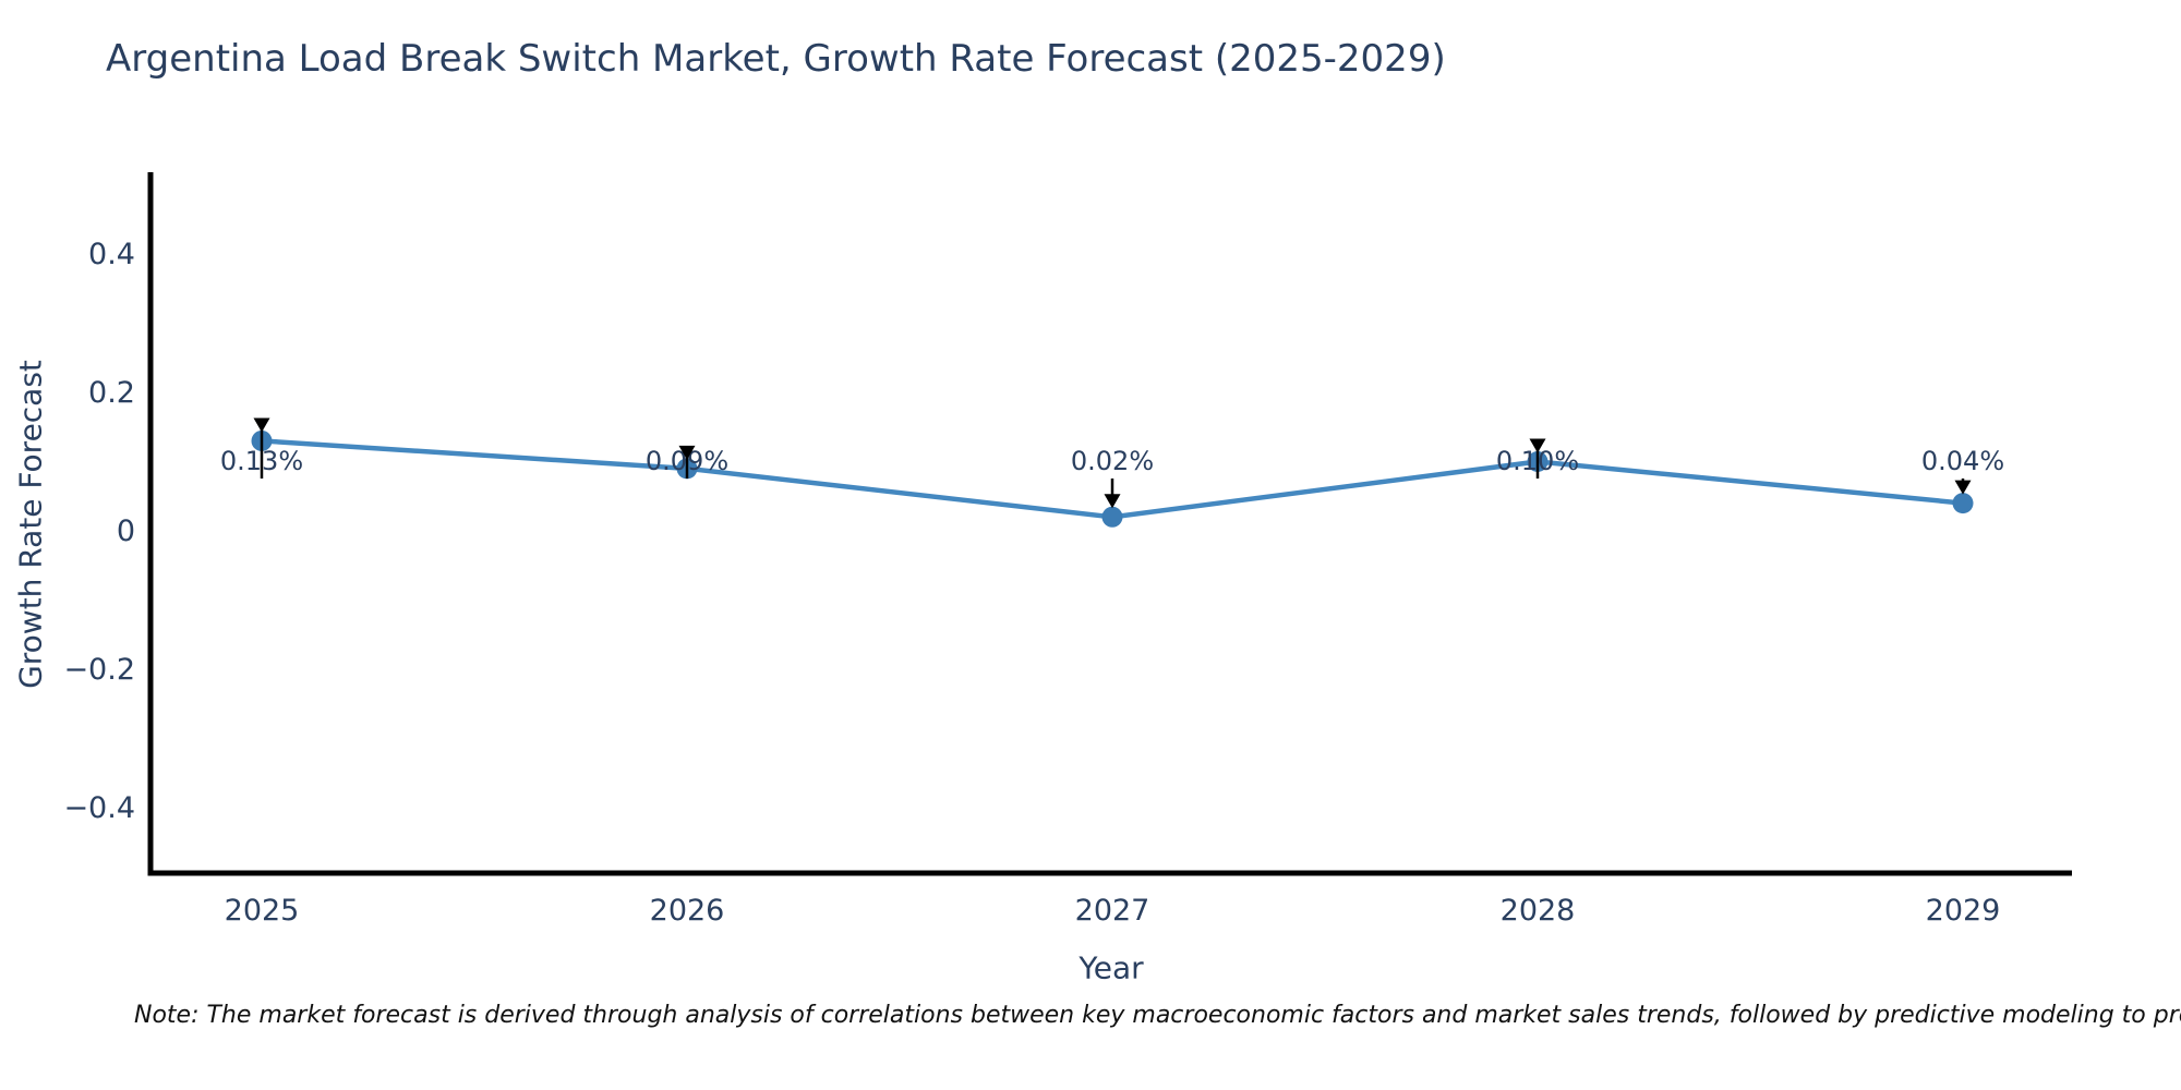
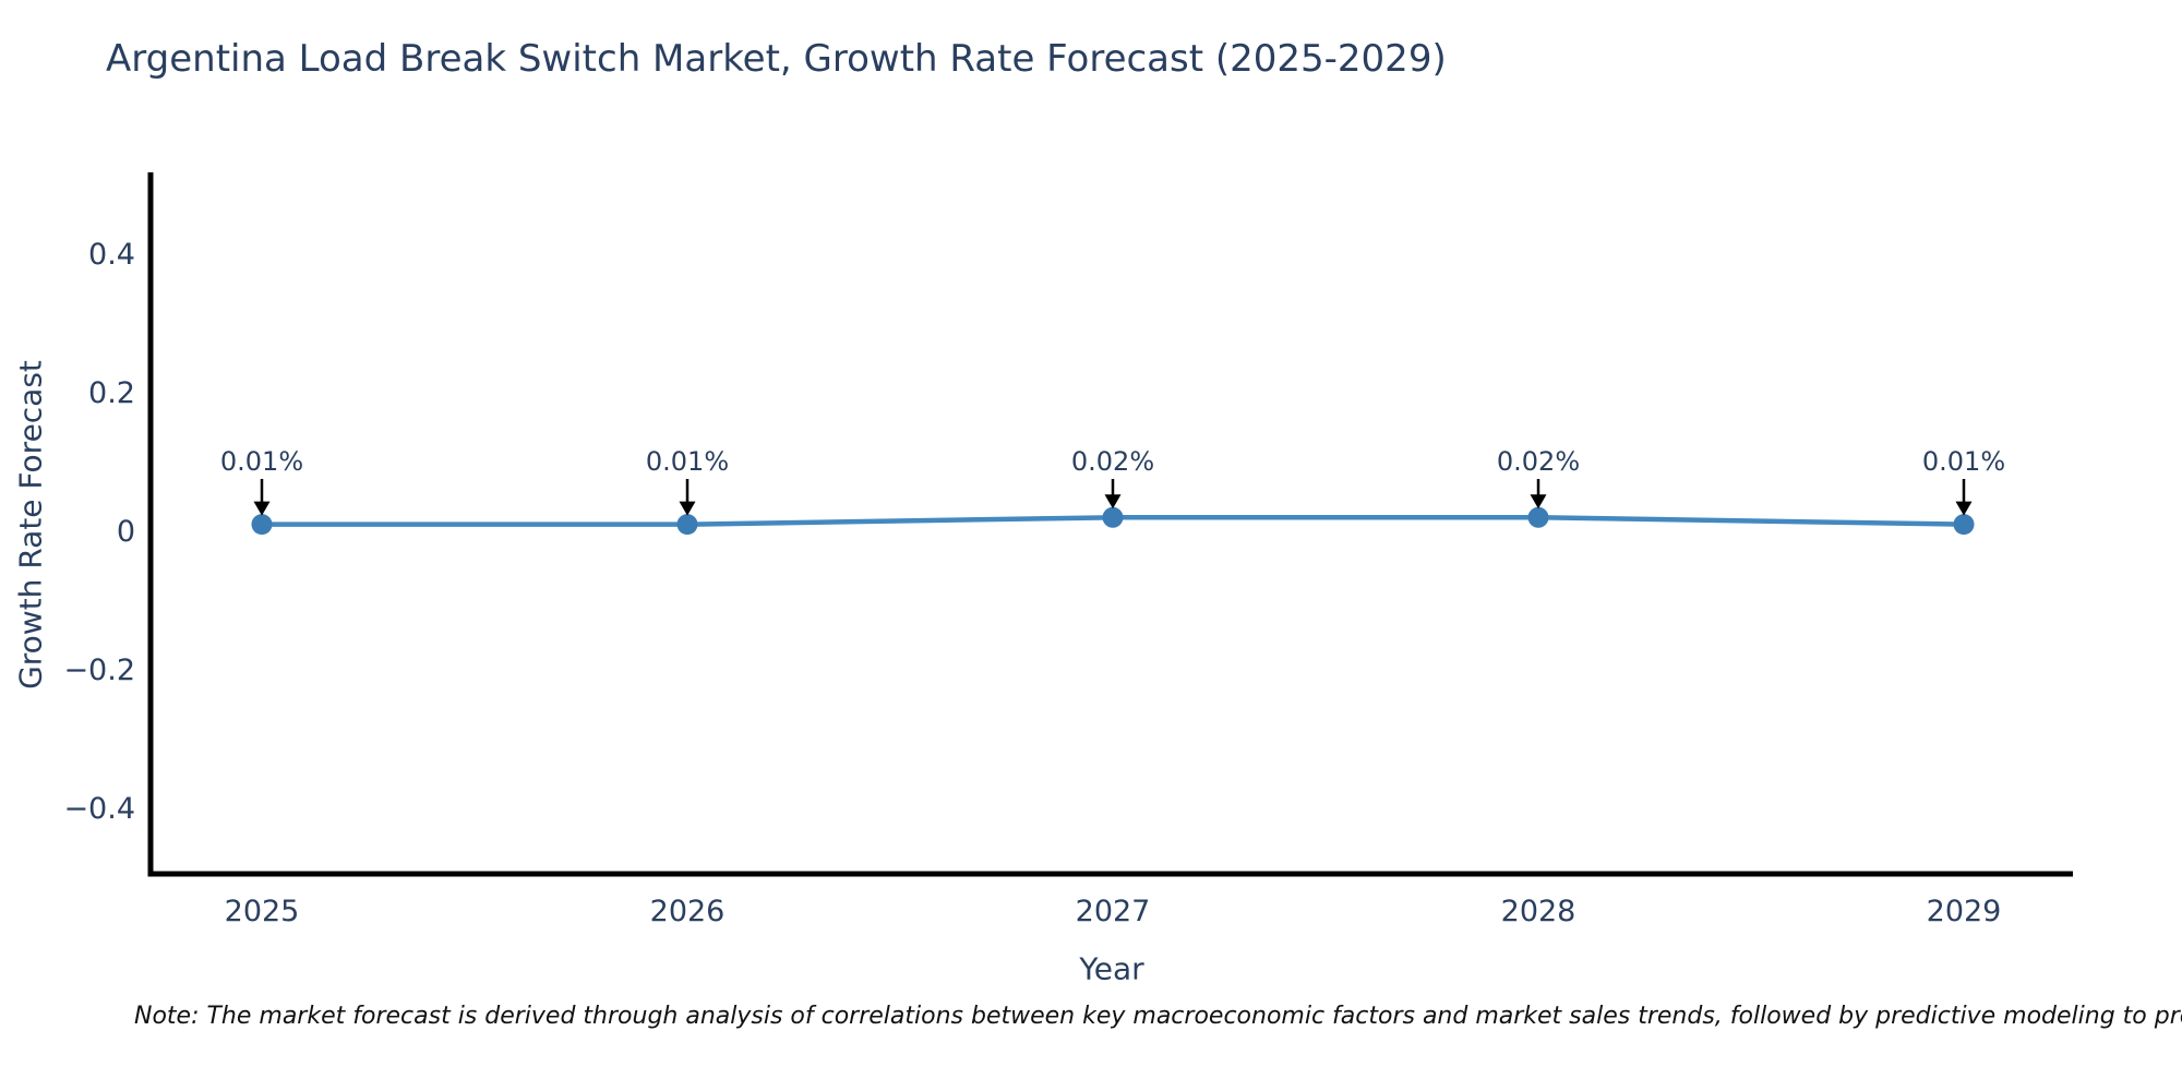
2025: 0.13% -> 0.01%
2026: 0.09% -> 0.01%
2028: 0.10% -> 0.02%
2029: 0.04% -> 0.01%
